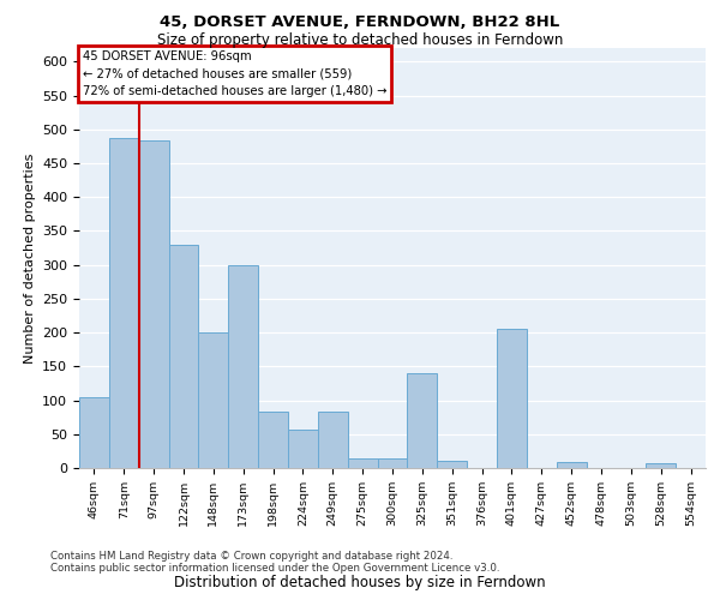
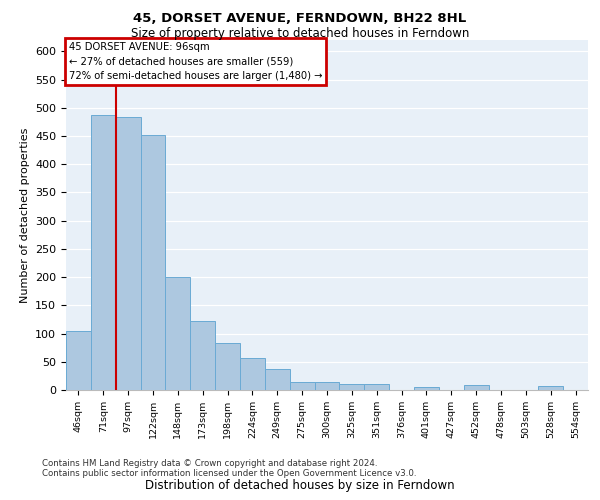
122sqm: 330 -> 451
173sqm: 300 -> 123
249sqm: 84 -> 38
325sqm: 140 -> 10
401sqm: 206 -> 5
